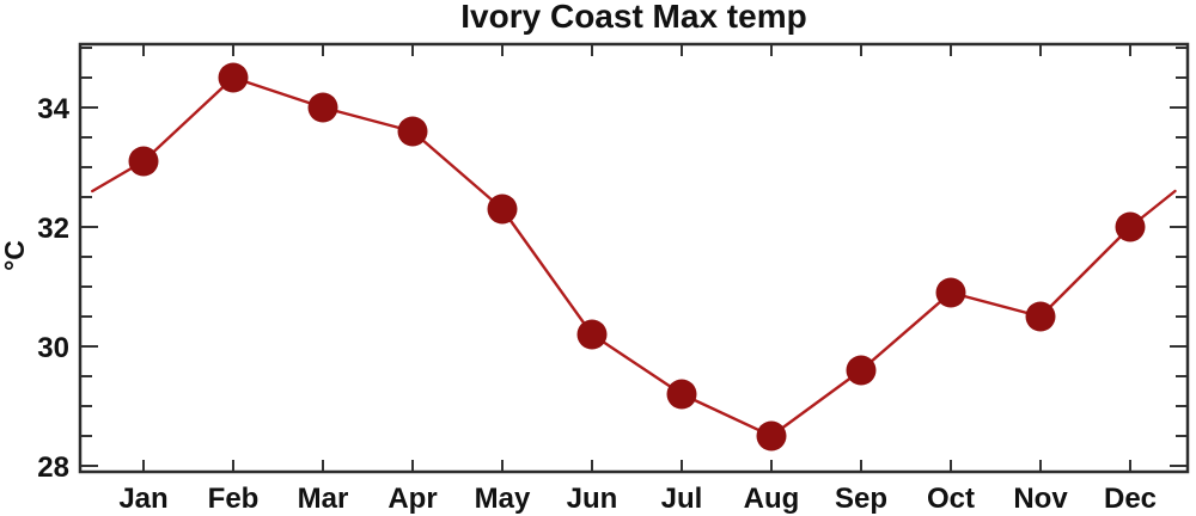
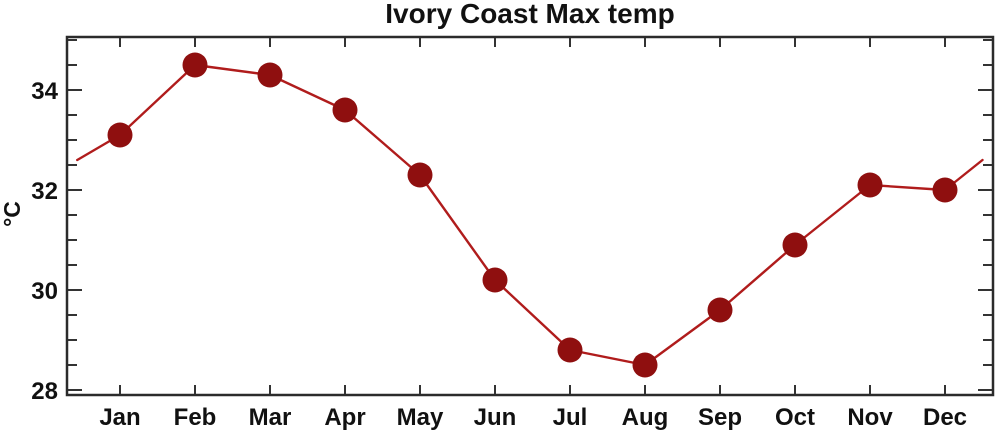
Mar: 34.0 -> 34.3
Jul: 29.2 -> 28.8
Nov: 30.5 -> 32.1
